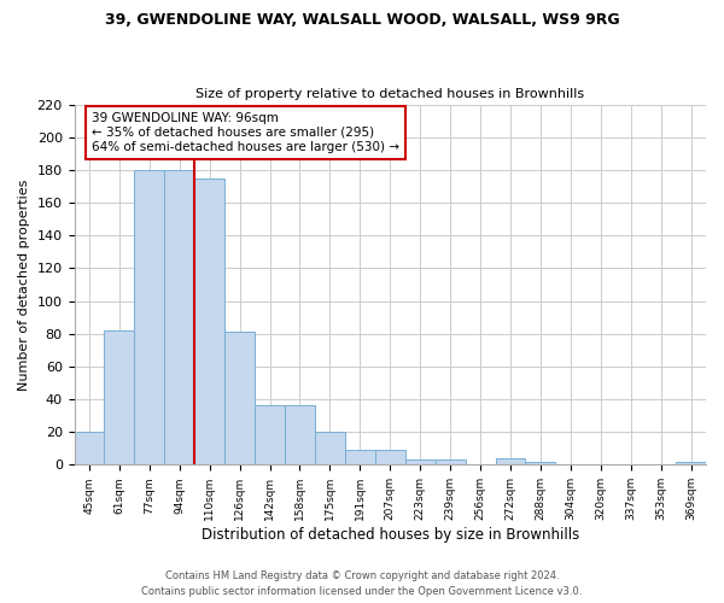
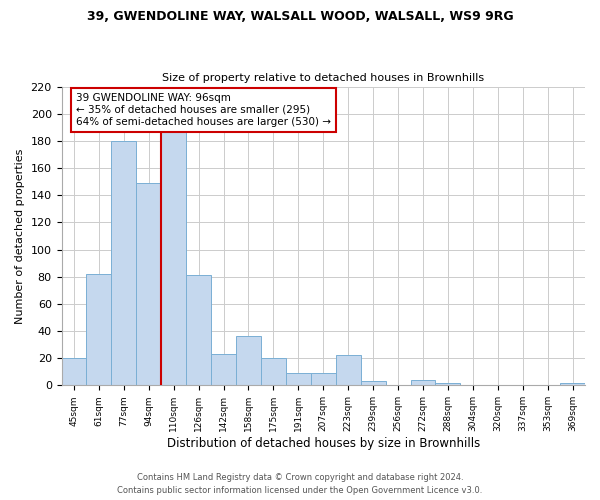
94sqm: 180 -> 149
110sqm: 175 -> 187
142sqm: 36 -> 23
223sqm: 3 -> 22
